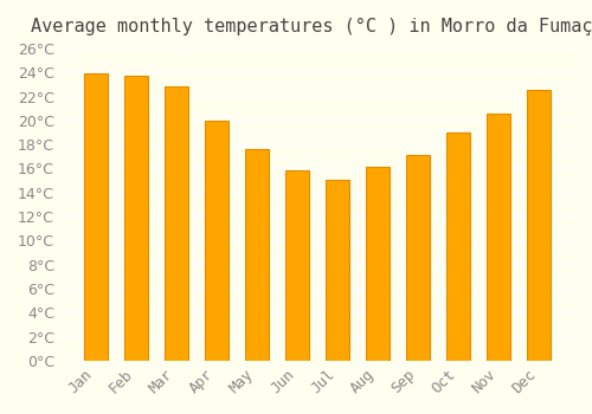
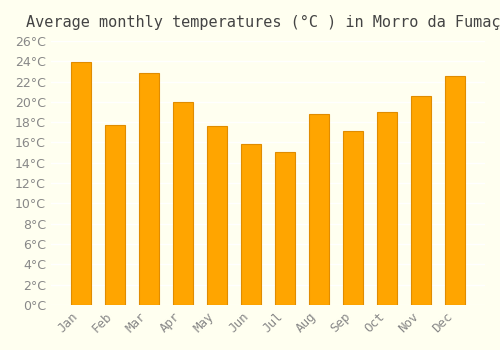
Feb: 23.7°C -> 17.7°C
Aug: 16.1°C -> 18.8°C
